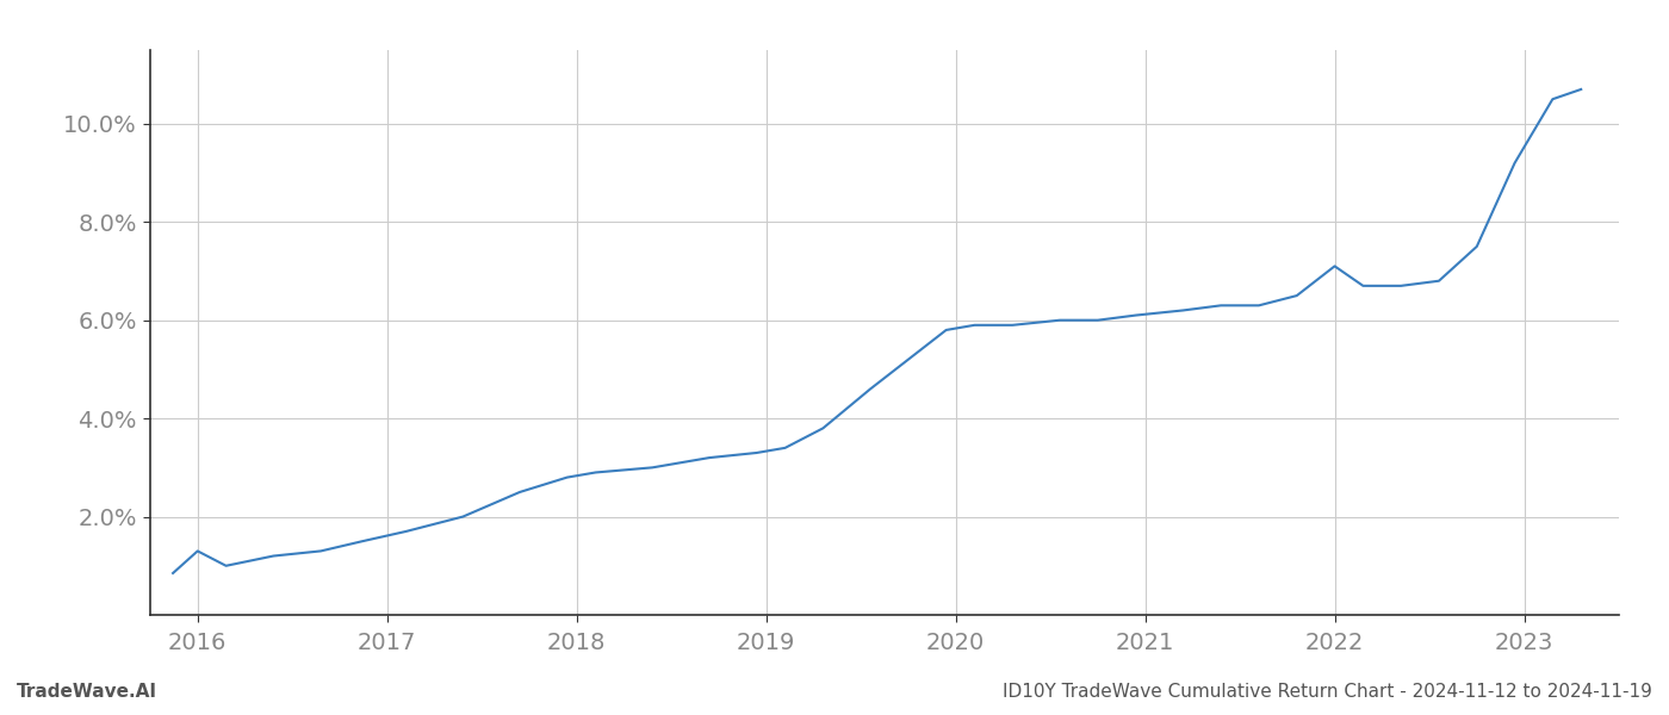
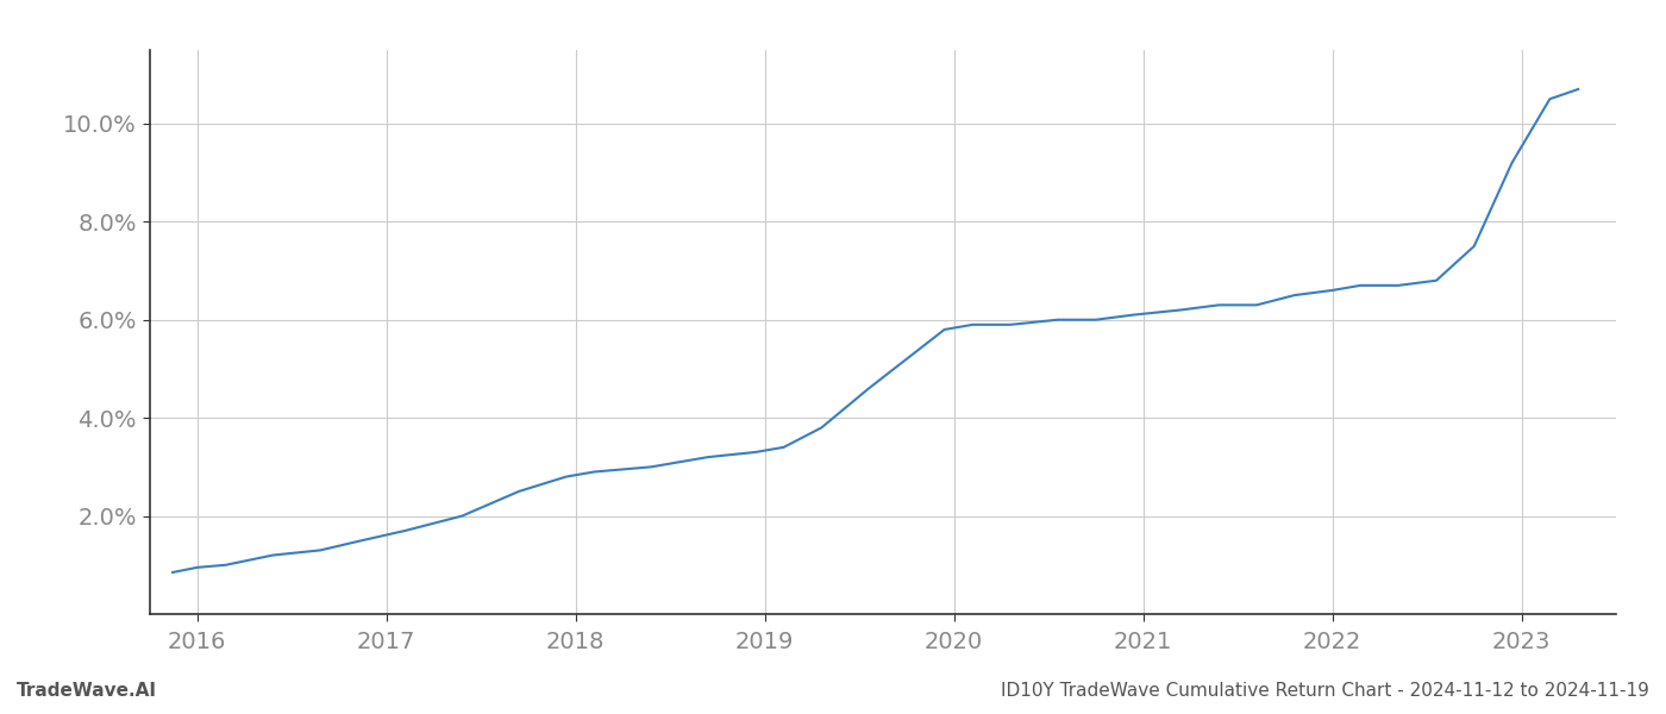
2016: 1.30% -> 0.95%
2022: 7.10% -> 6.60%
